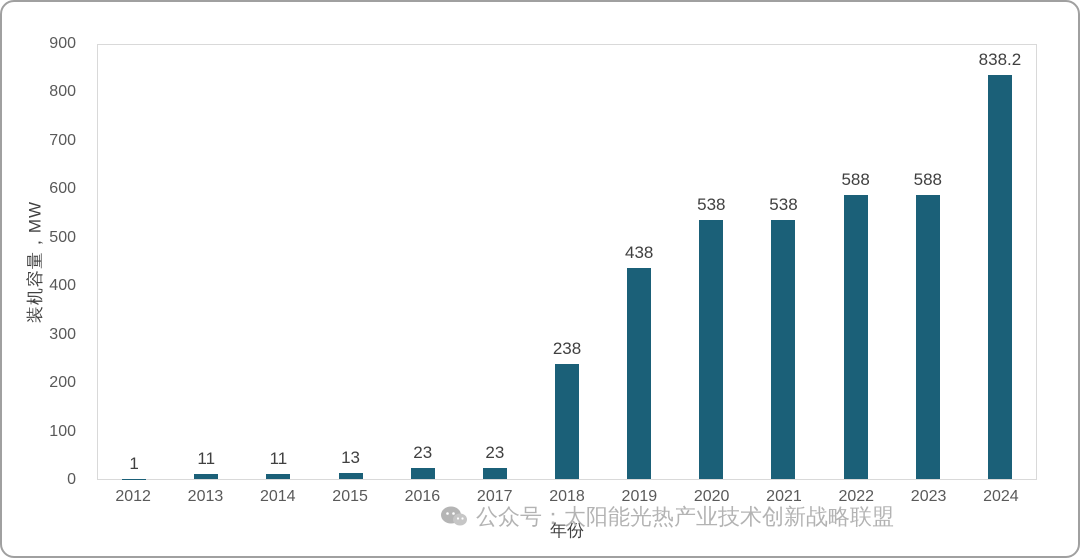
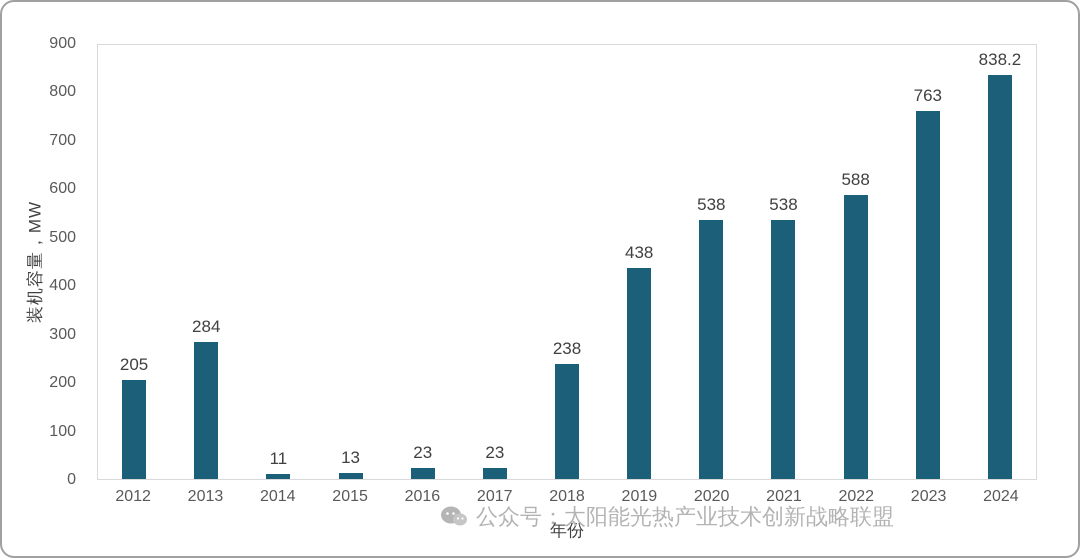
2012: 1 -> 205
2013: 11 -> 284
2023: 588 -> 763
